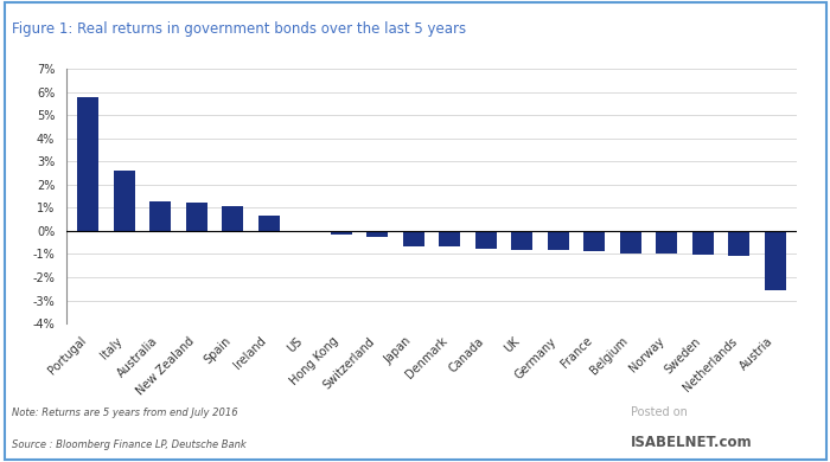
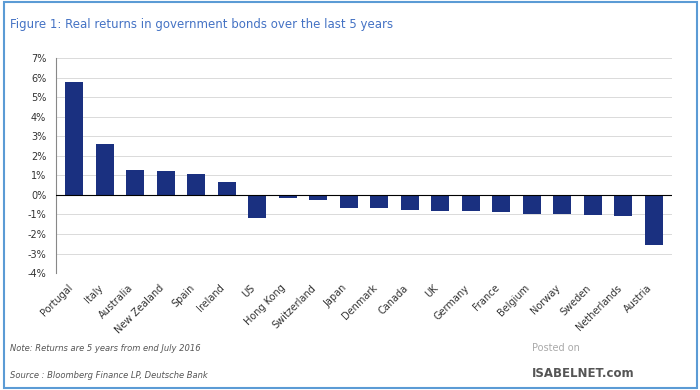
US: -0.1% -> -1.2%
